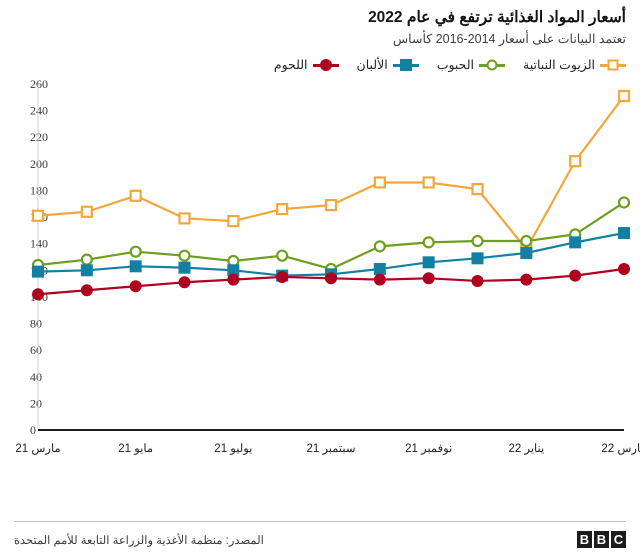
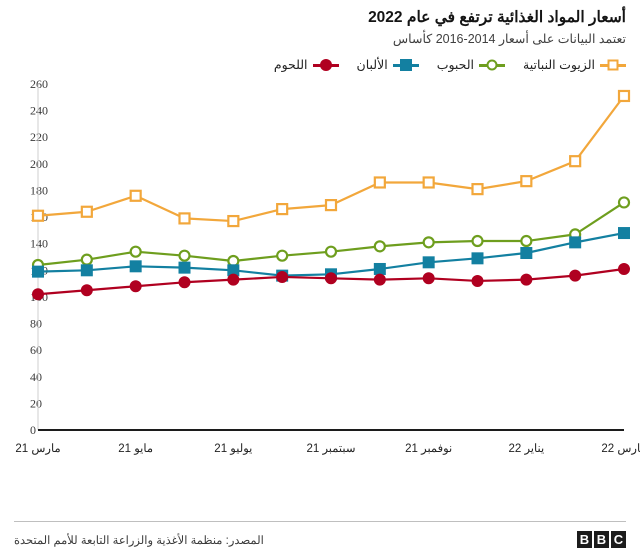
الحبوب/سبتمبر 21: 121 -> 134
الزيوت النباتية/يناير 22: 136 -> 187
